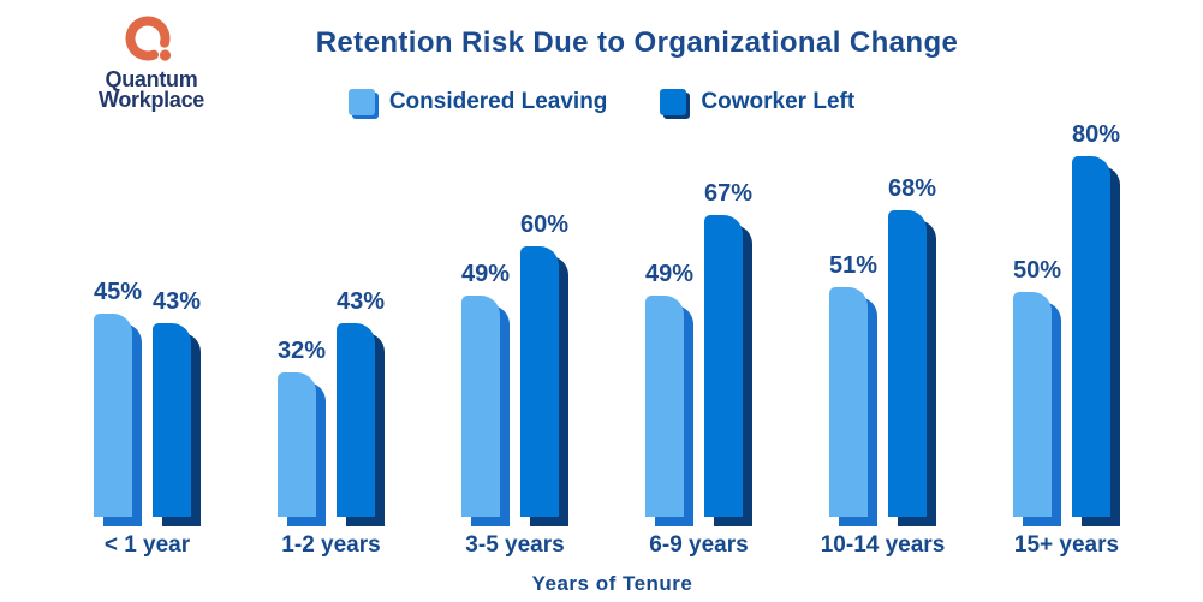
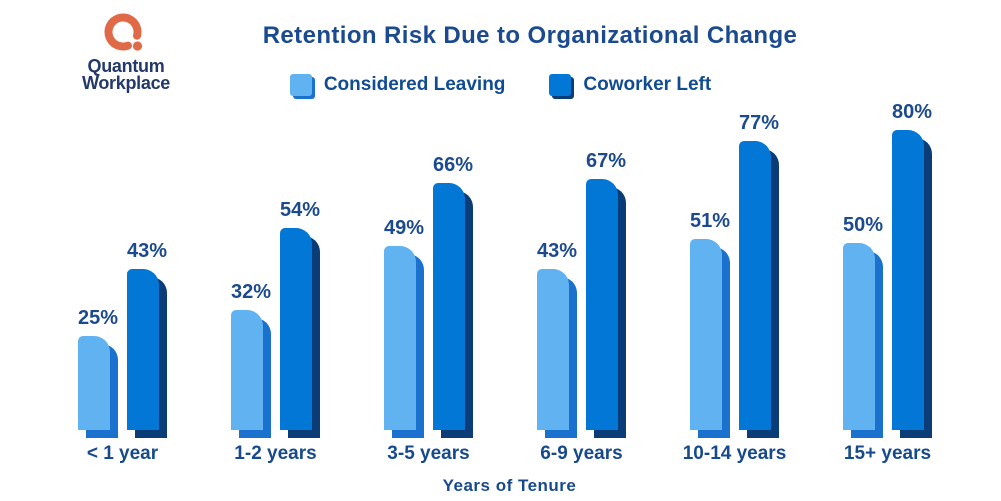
Considered Leaving/< 1 year: 45% -> 25%
Coworker Left/1-2 years: 43% -> 54%
Coworker Left/3-5 years: 60% -> 66%
Considered Leaving/6-9 years: 49% -> 43%
Coworker Left/10-14 years: 68% -> 77%
